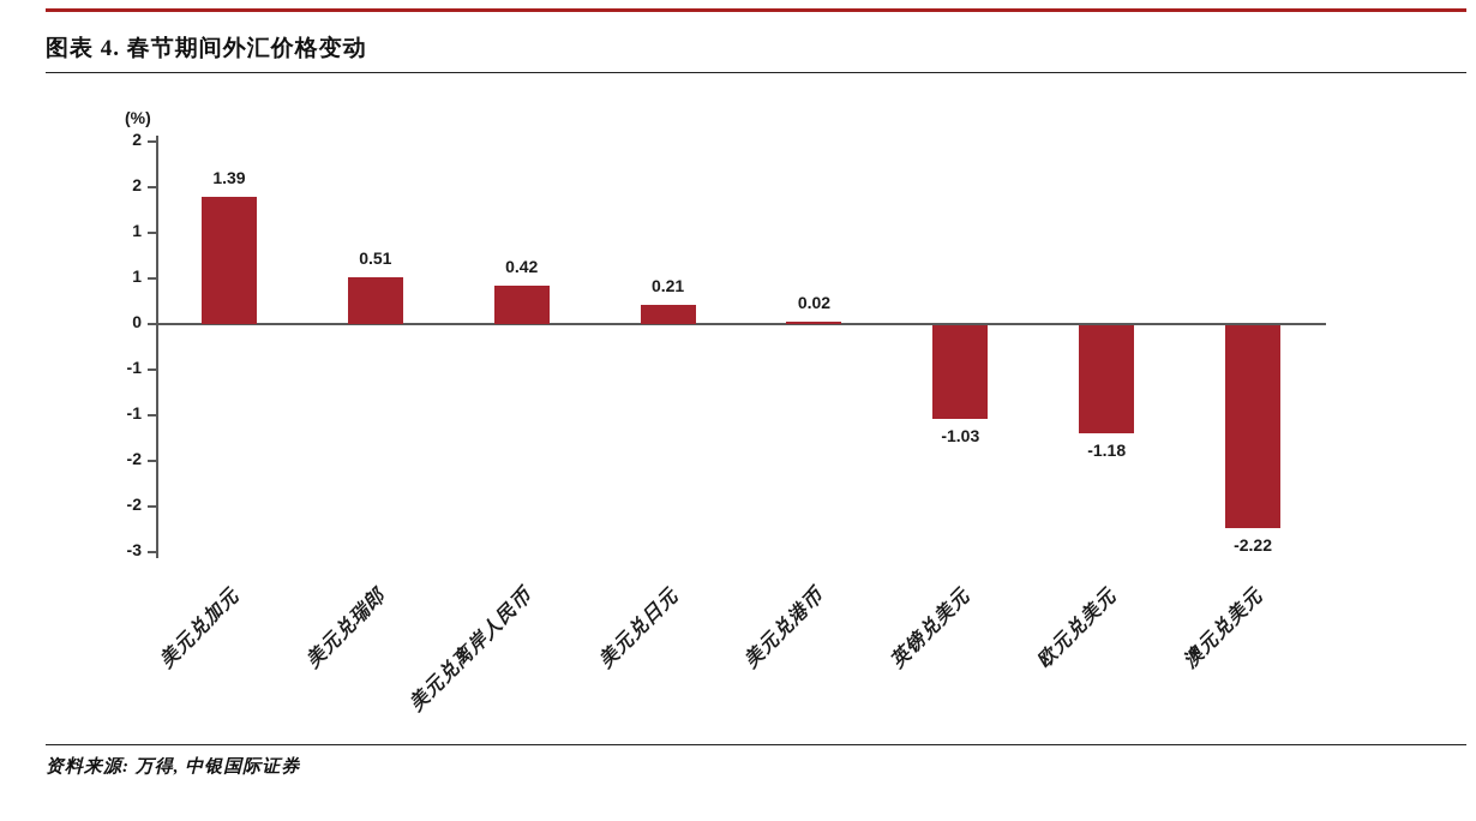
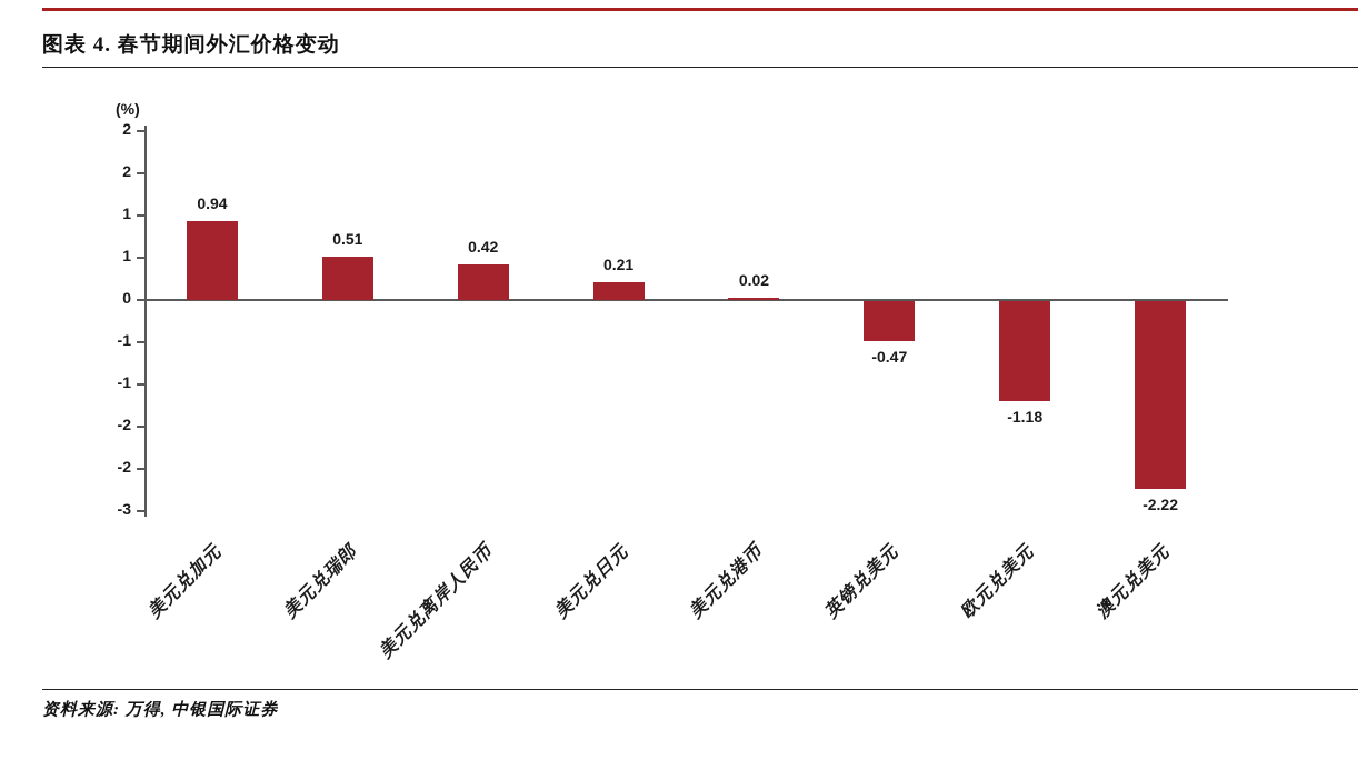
美元兑加元: 1.39 -> 0.94
英镑兑美元: -1.03 -> -0.47
